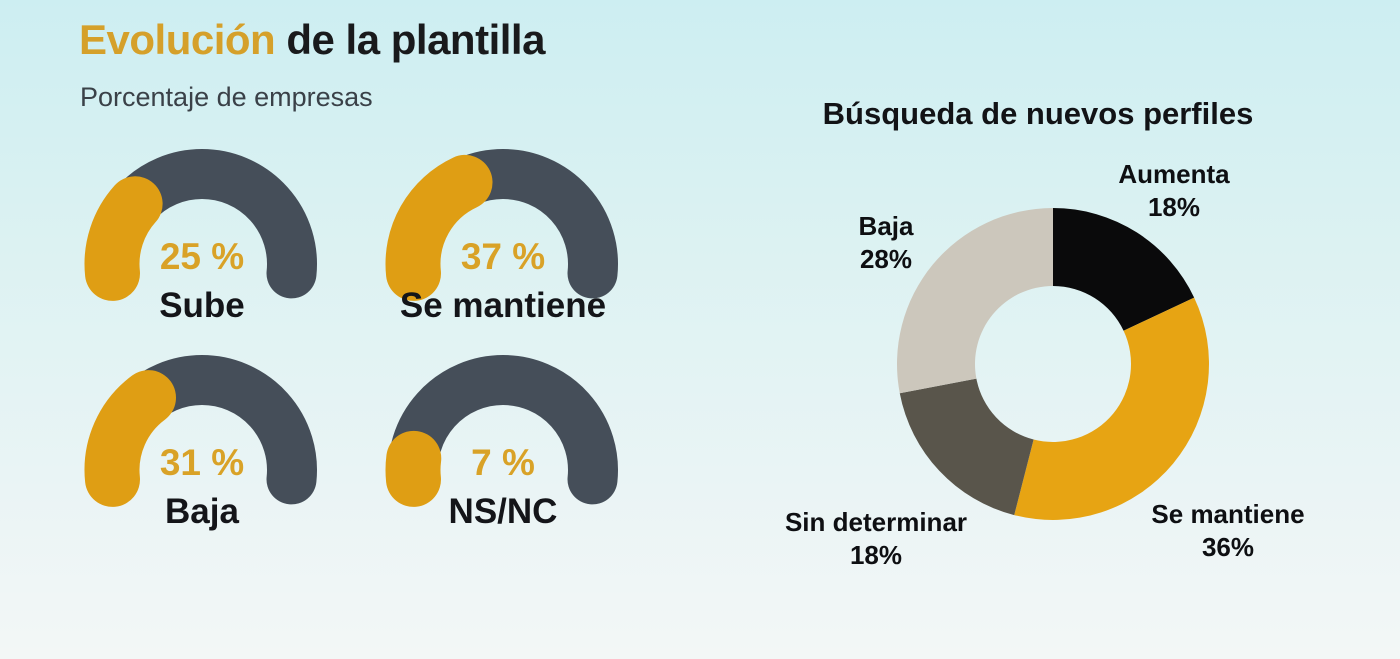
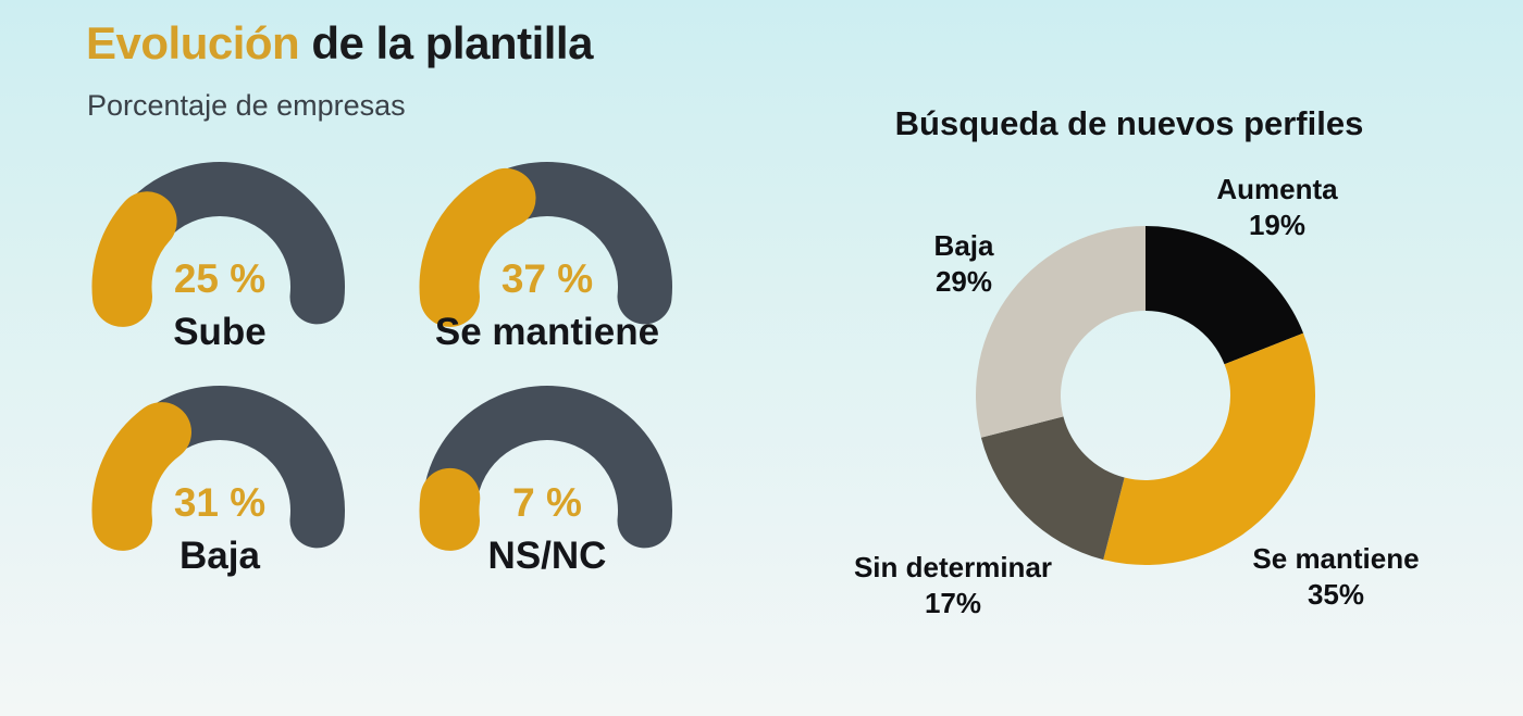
Búsqueda de nuevos perfiles/Aumenta: 18% -> 19%
Búsqueda de nuevos perfiles/Se mantiene: 36% -> 35%
Búsqueda de nuevos perfiles/Sin determinar: 18% -> 17%
Búsqueda de nuevos perfiles/Baja: 28% -> 29%
